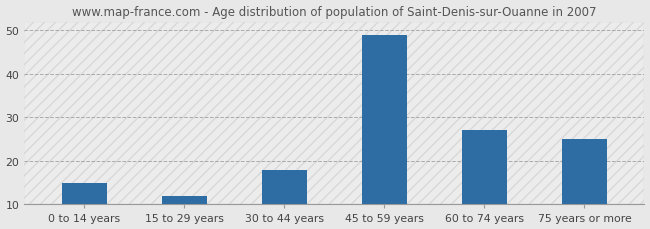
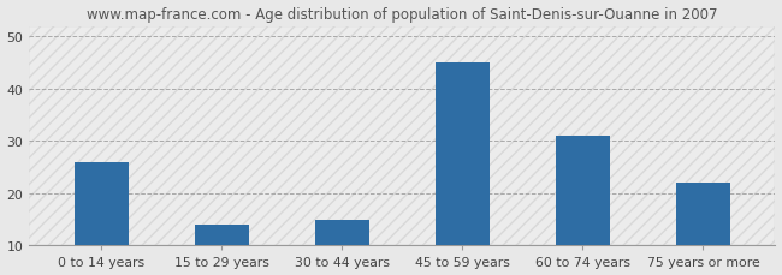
0 to 14 years: 15 -> 26
15 to 29 years: 12 -> 14
30 to 44 years: 18 -> 15
45 to 59 years: 49 -> 45
60 to 74 years: 27 -> 31
75 years or more: 25 -> 22
